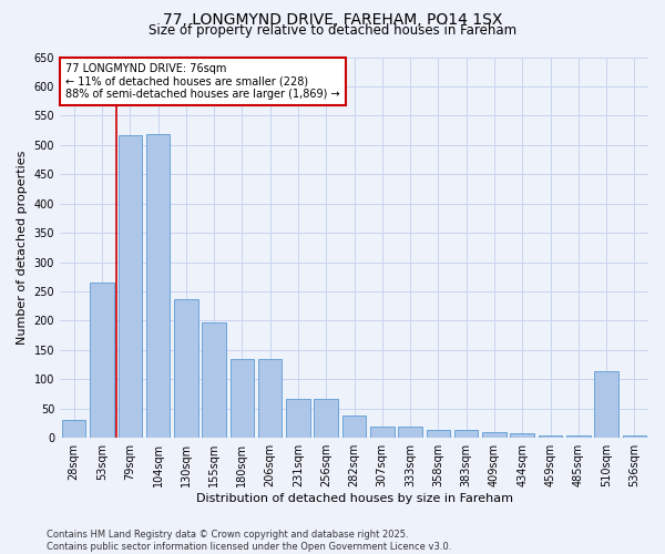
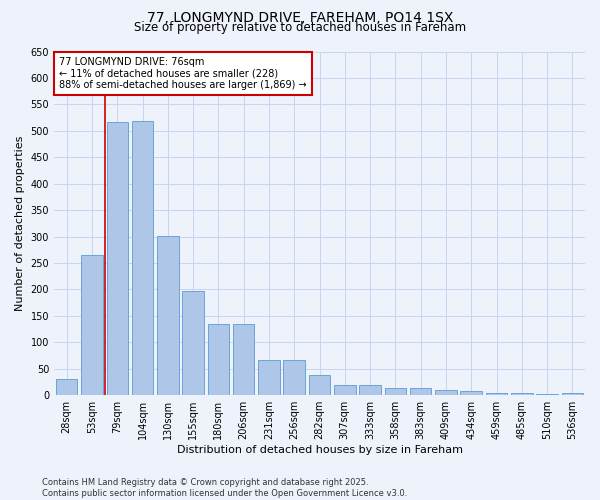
130sqm: 236 -> 302
510sqm: 114 -> 3
